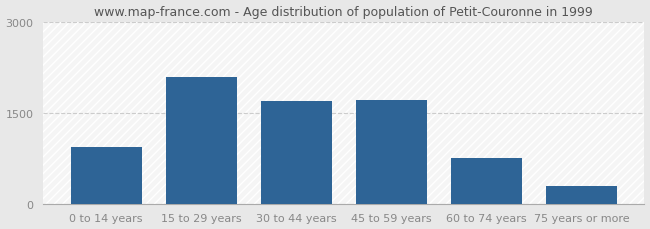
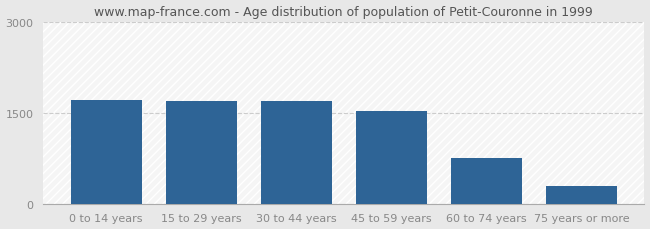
0 to 14 years: 940 -> 1710
15 to 29 years: 2080 -> 1690
45 to 59 years: 1700 -> 1530
